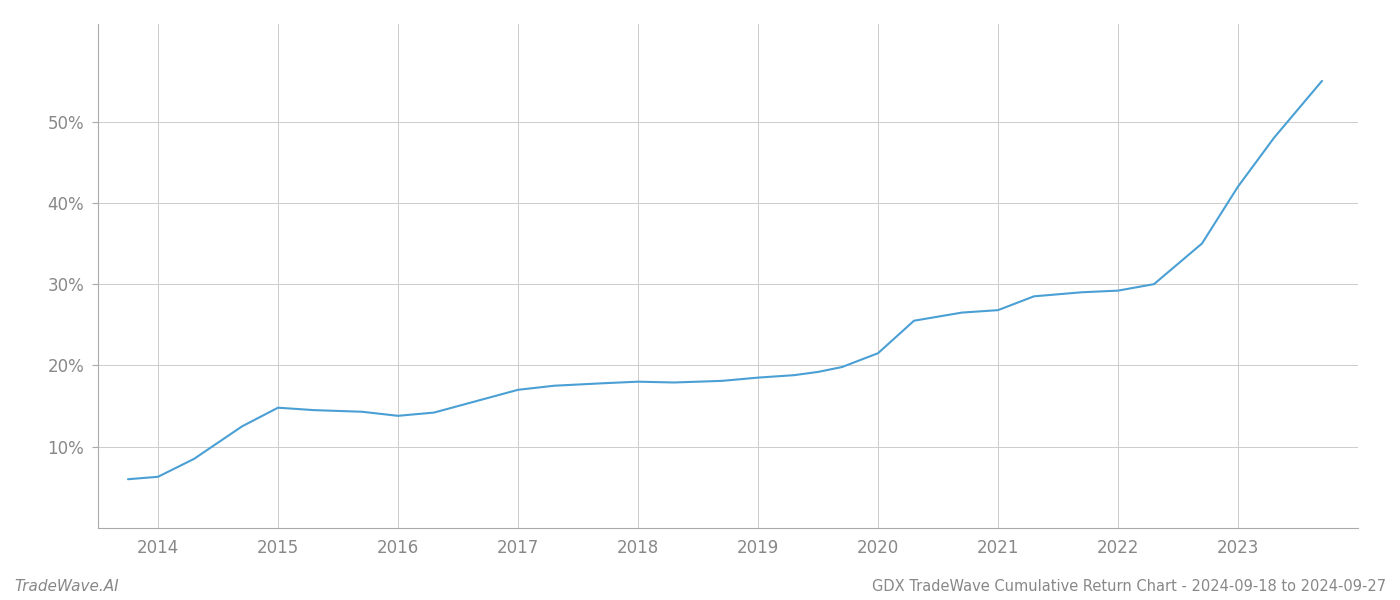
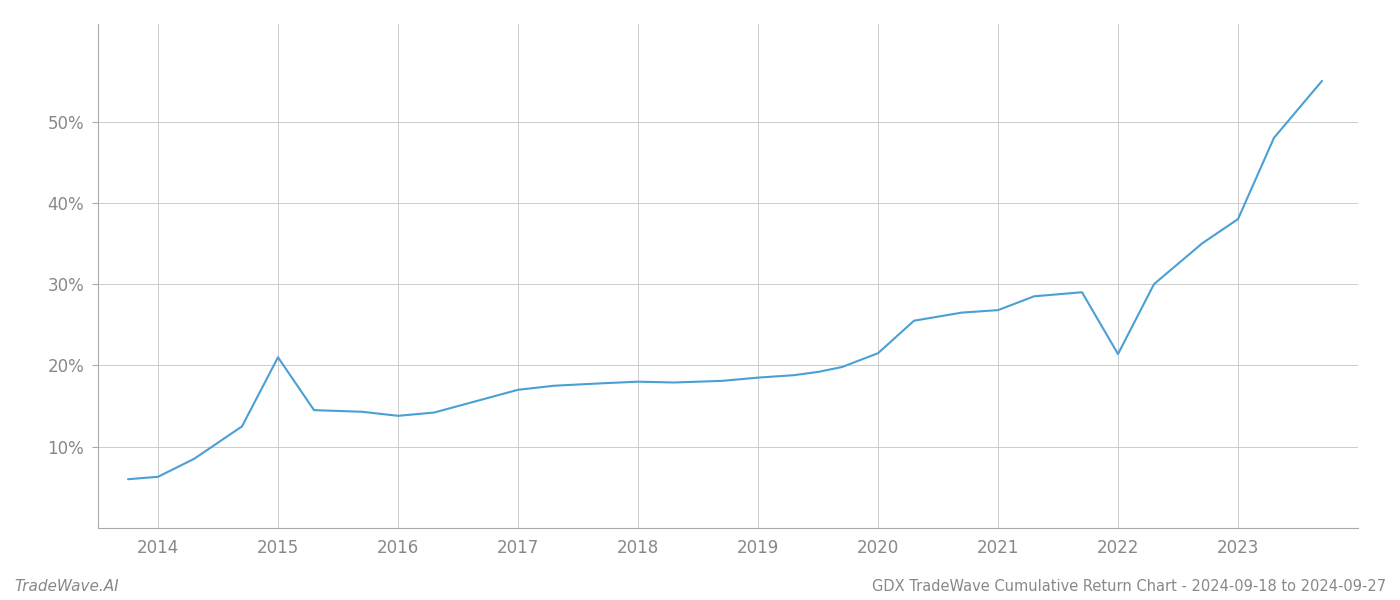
2015: 14.8% -> 21.0%
2022: 29.2% -> 21.4%
2023: 42.0% -> 38.0%
